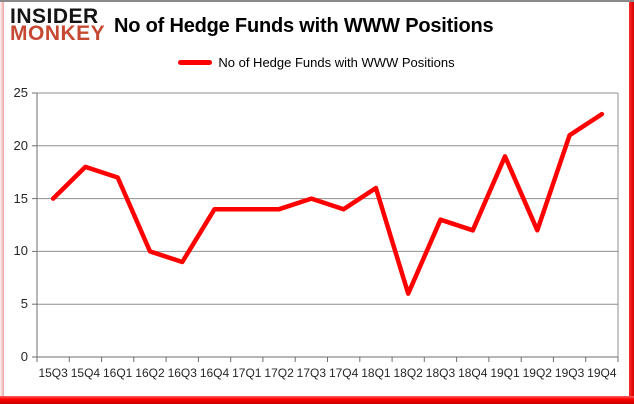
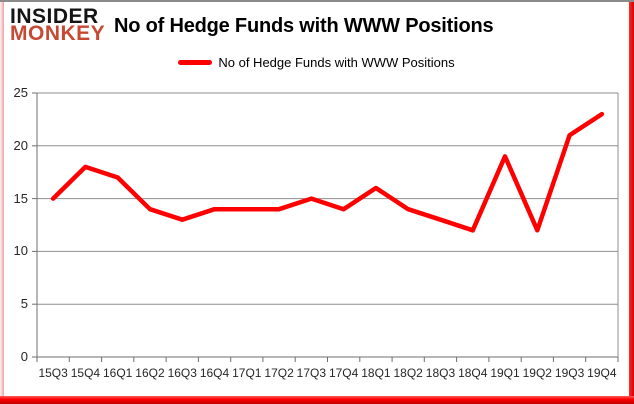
16Q2: 10 -> 14
16Q3: 9 -> 13
18Q2: 6 -> 14
